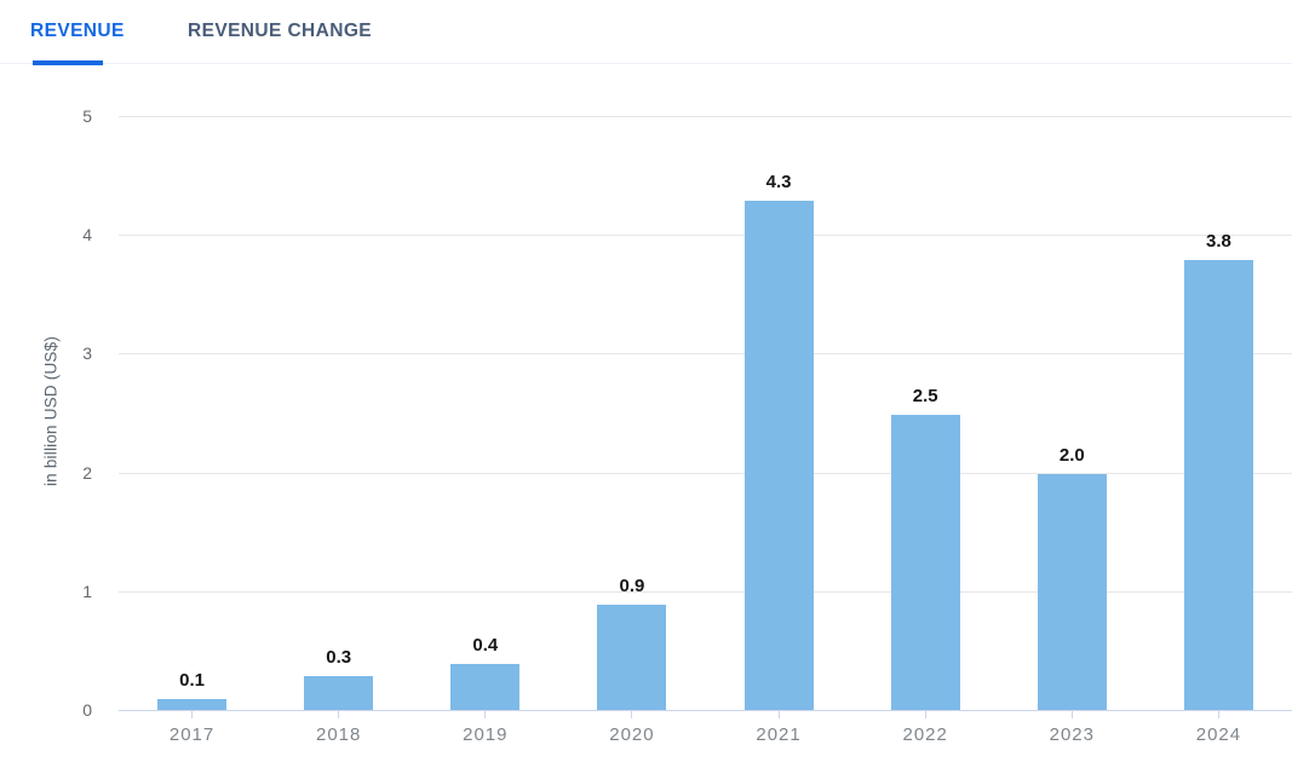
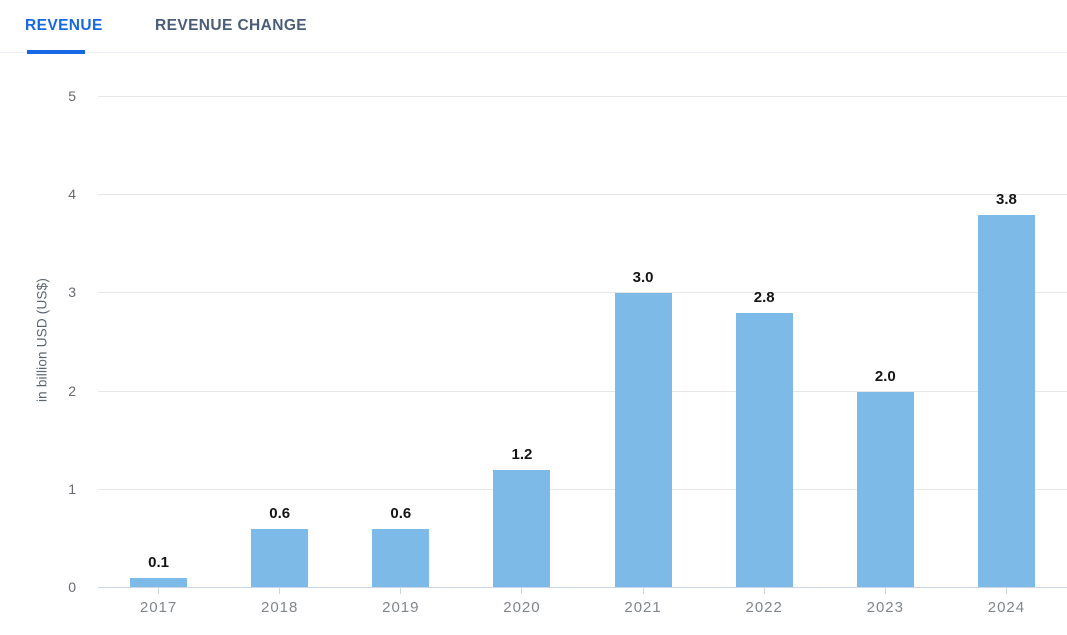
2018: 0.3 -> 0.6
2019: 0.4 -> 0.6
2020: 0.9 -> 1.2
2021: 4.3 -> 3.0
2022: 2.5 -> 2.8
